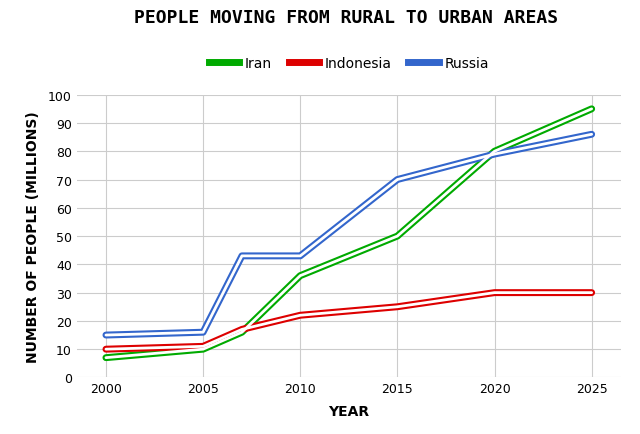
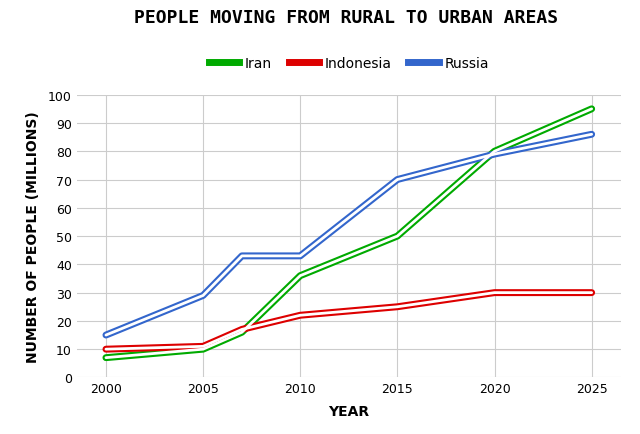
Russia/2005: 16 -> 29
